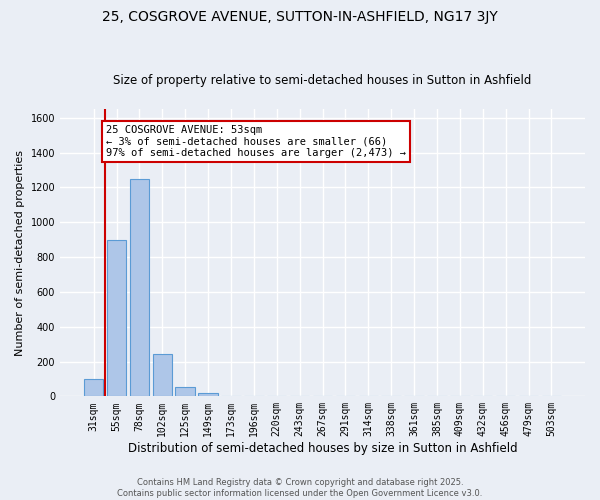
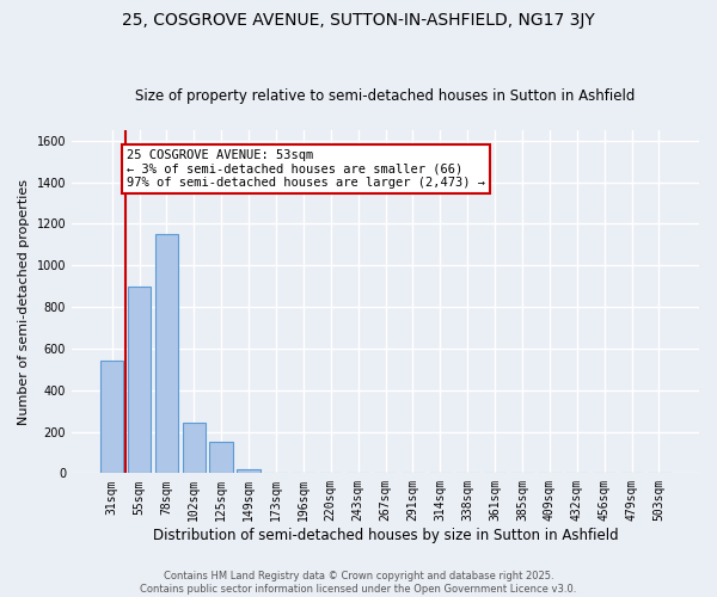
31sqm: 100 -> 540
78sqm: 1250 -> 1150
125sqm: 60 -> 150
